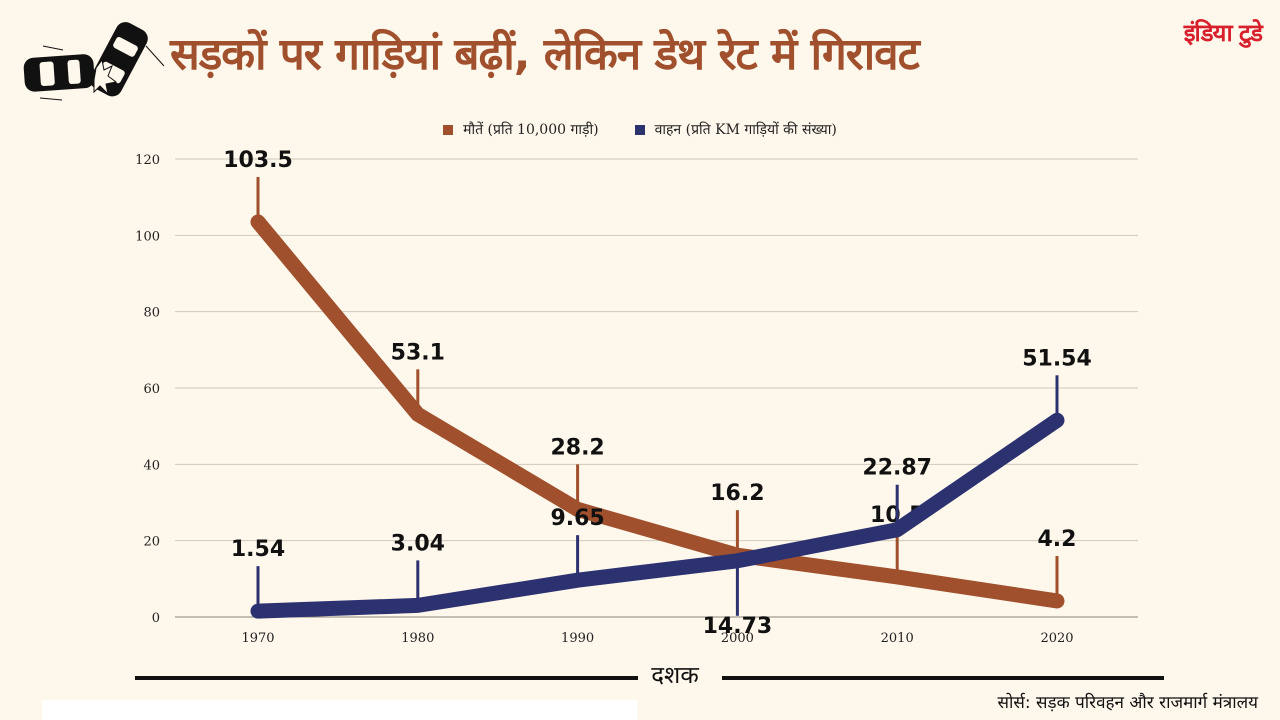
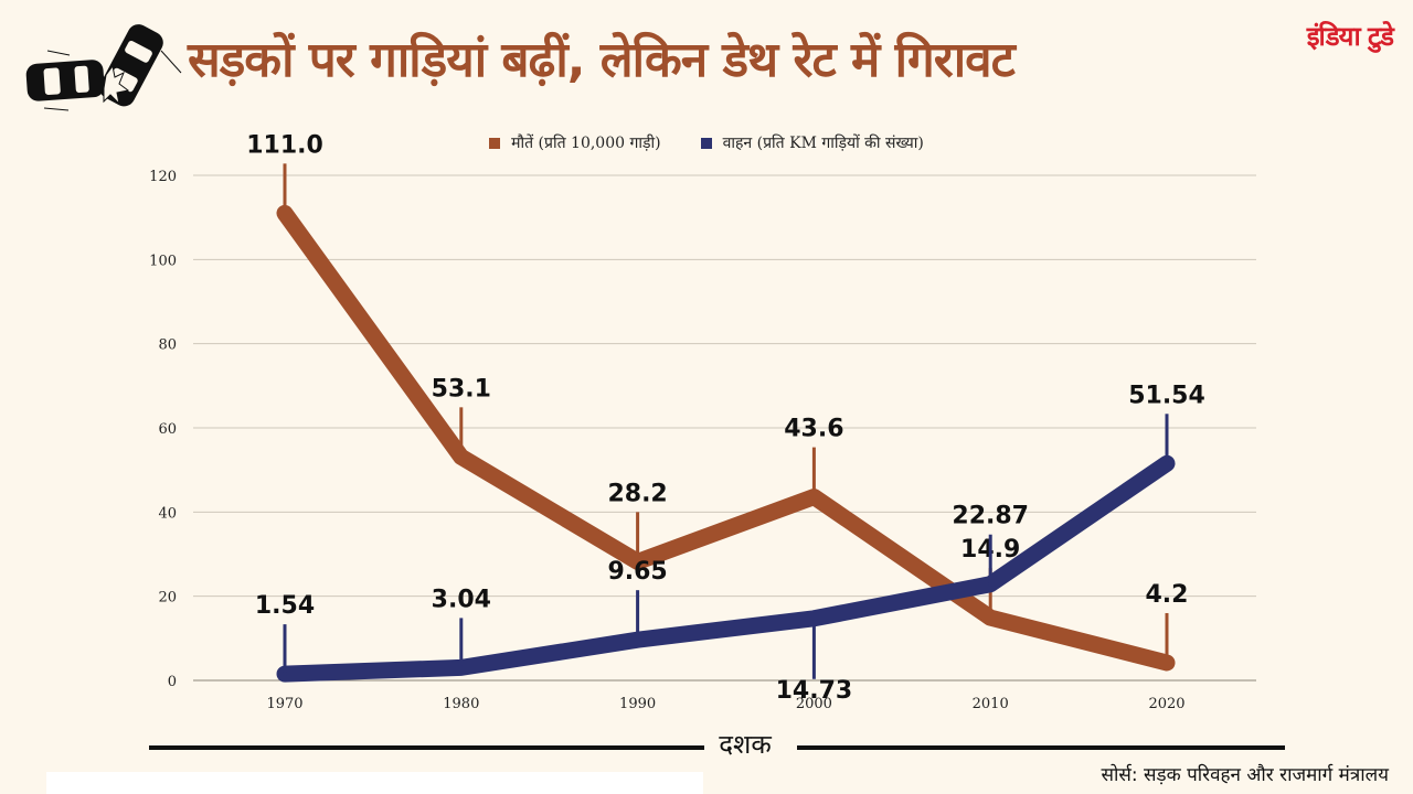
मौतें (प्रति 10,000 गाड़ी)/1970: 103.5 -> 111.0
मौतें (प्रति 10,000 गाड़ी)/2000: 16.2 -> 43.6
मौतें (प्रति 10,000 गाड़ी)/2010: 10.5 -> 14.9
